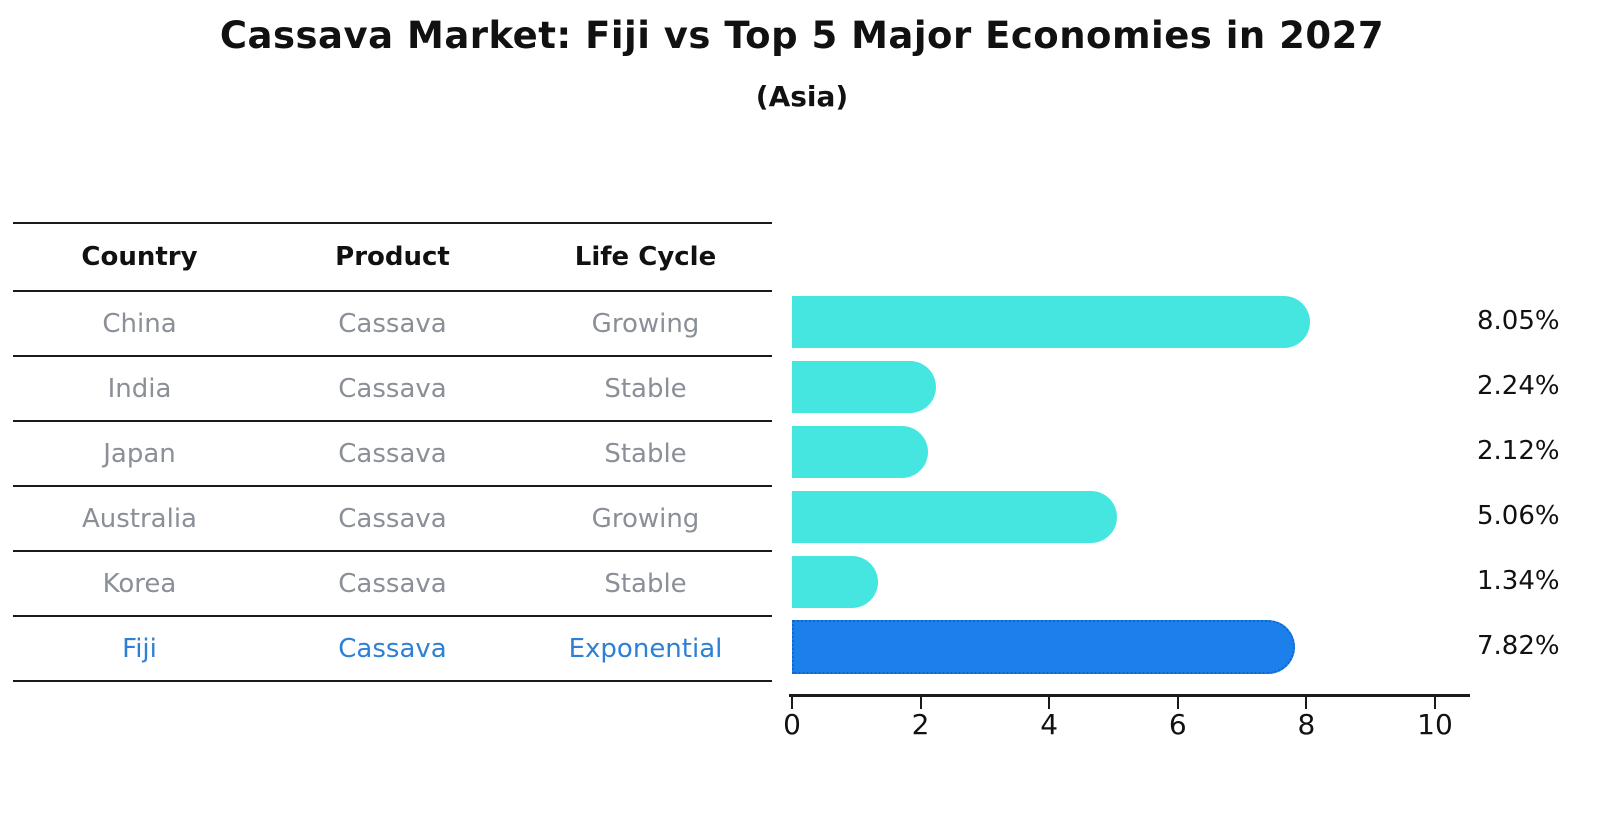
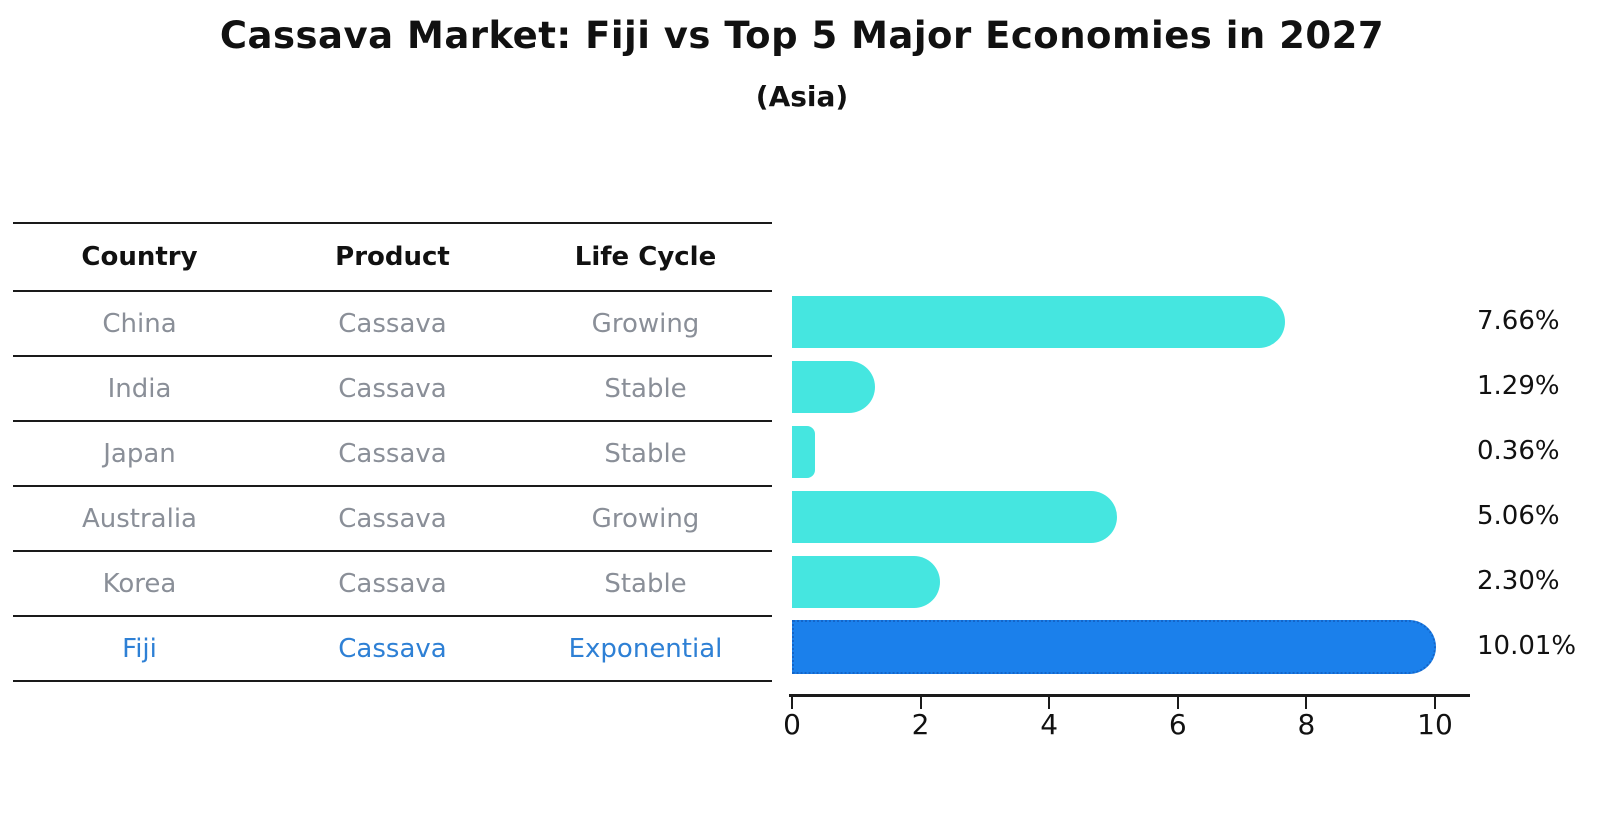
China: 8.05% -> 7.66%
India: 2.24% -> 1.29%
Japan: 2.12% -> 0.36%
Korea: 1.34% -> 2.30%
Fiji: 7.82% -> 10.01%
